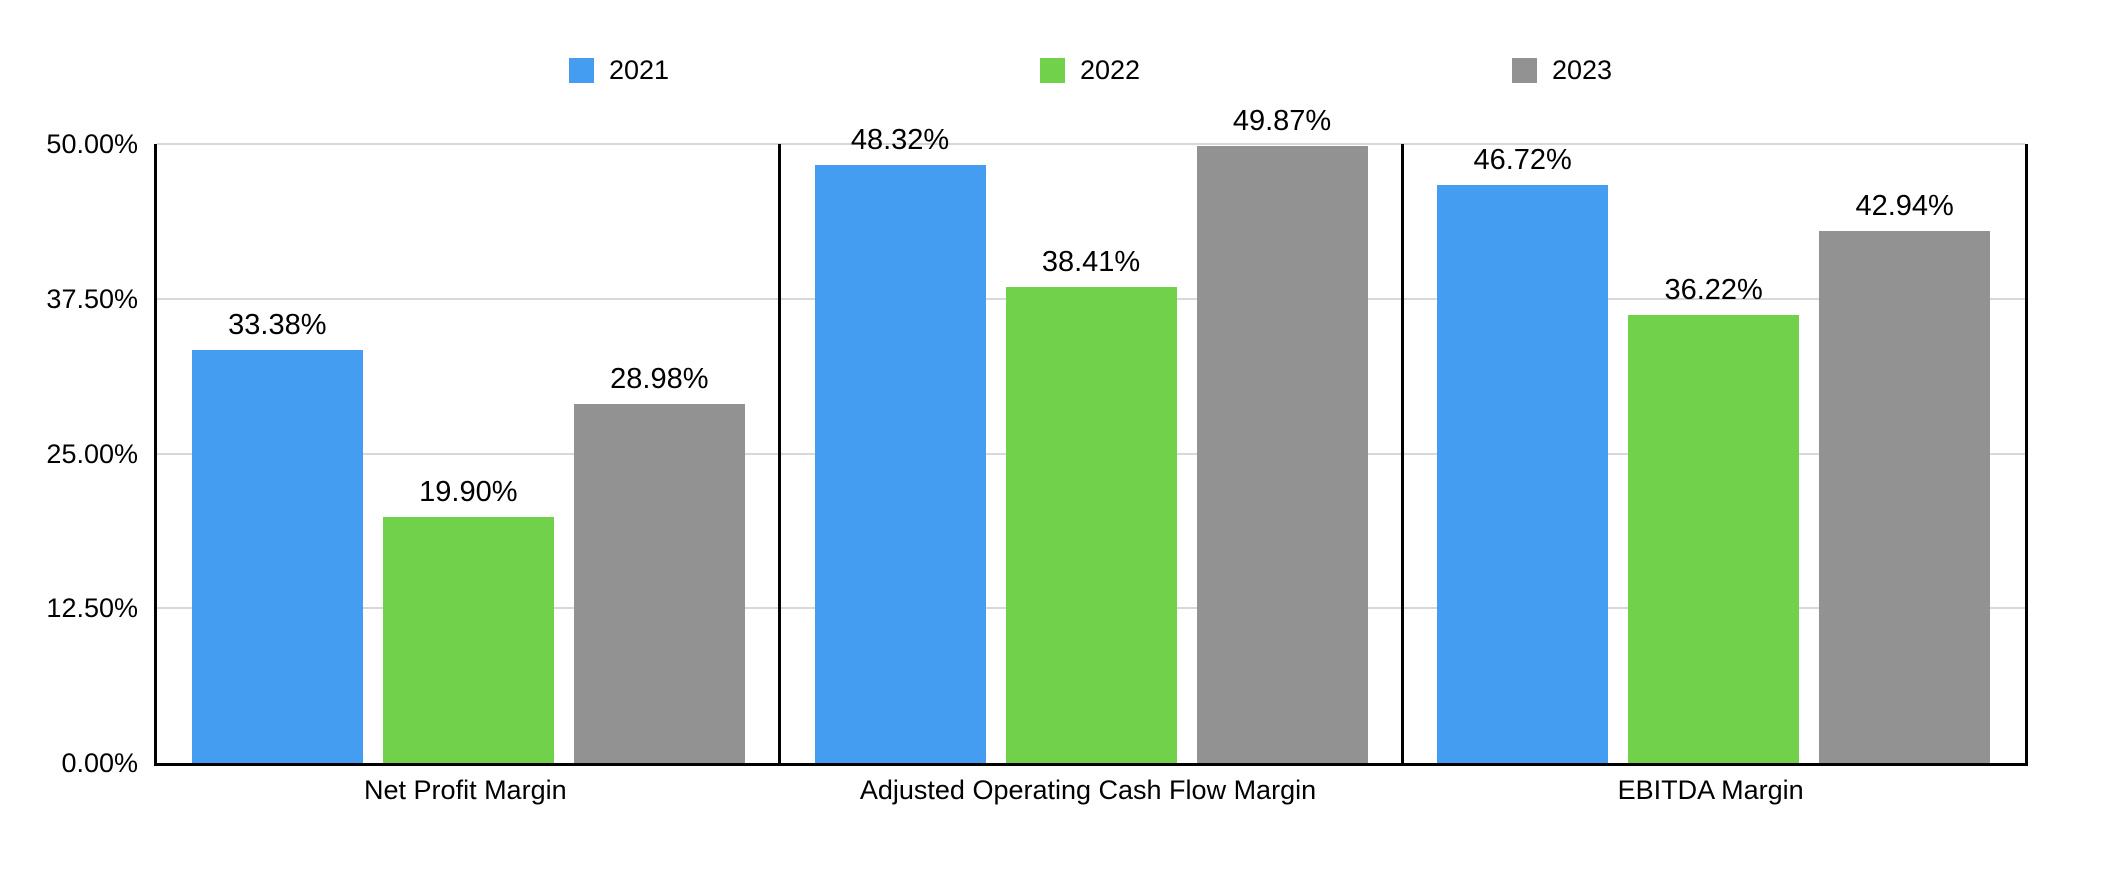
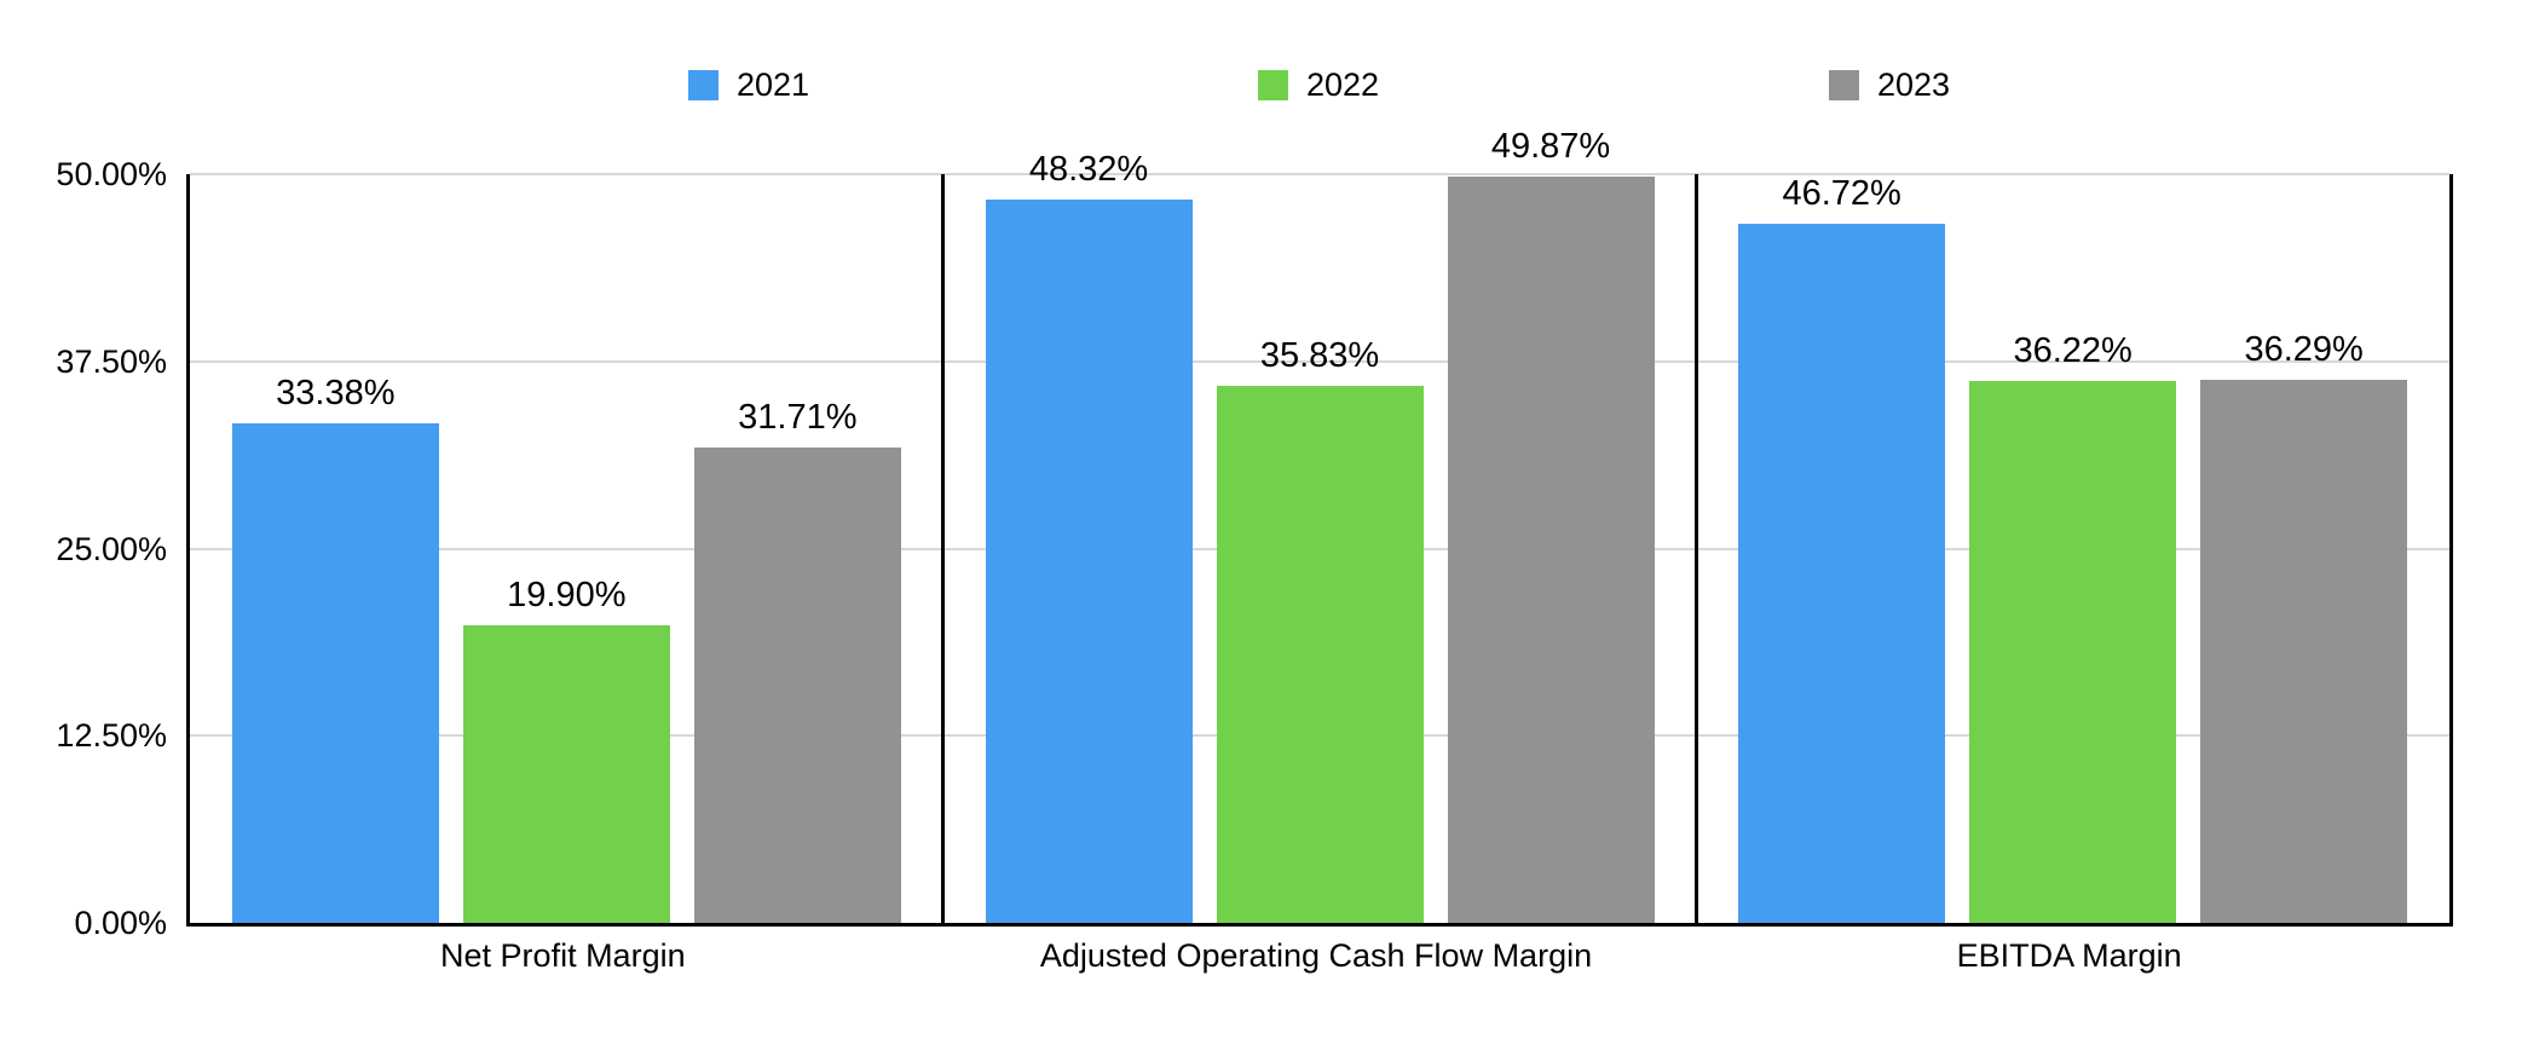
2023/Net Profit Margin: 28.98% -> 31.71%
2022/Adjusted Operating Cash Flow Margin: 38.41% -> 35.83%
2023/EBITDA Margin: 42.94% -> 36.29%
